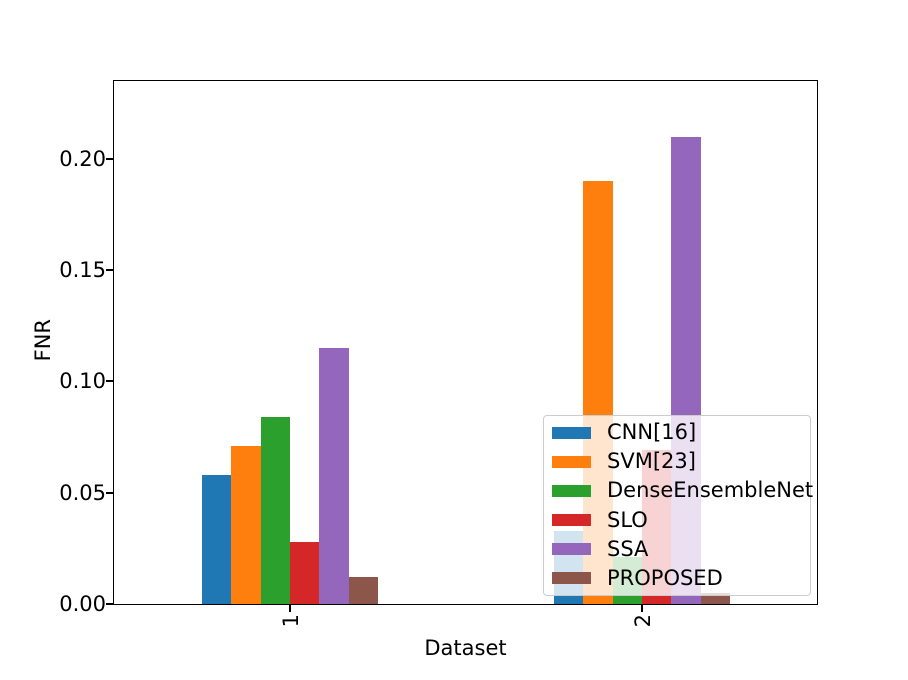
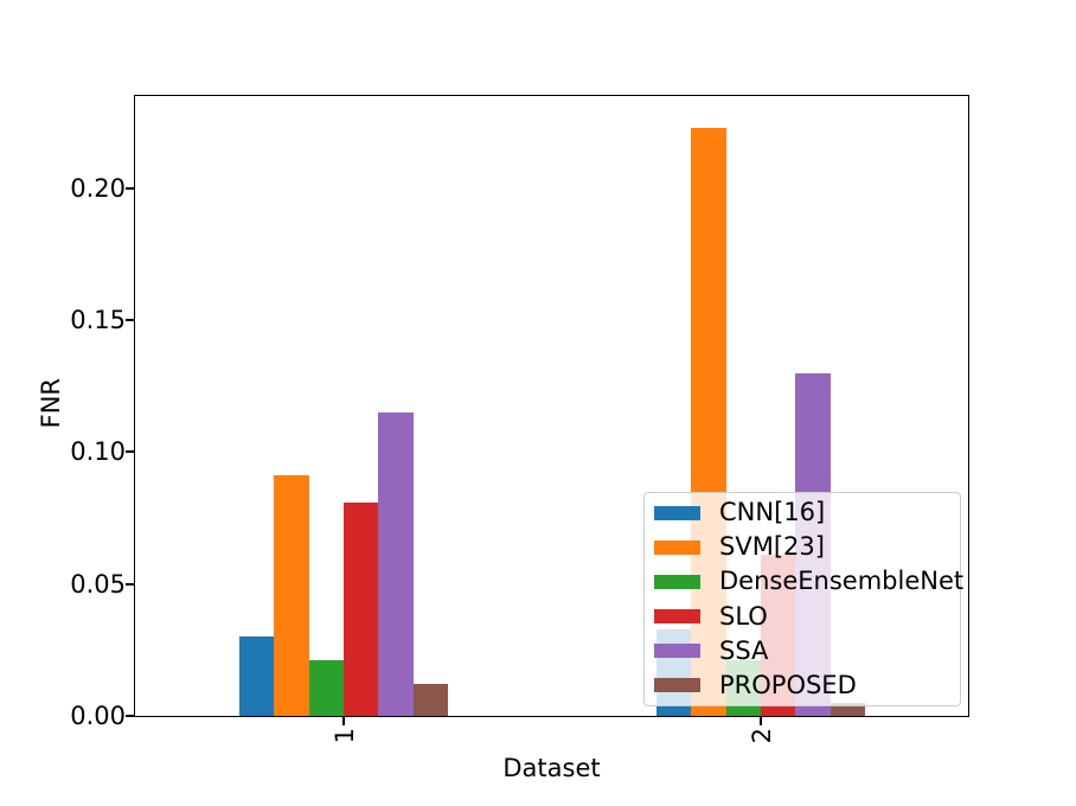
CNN[16]/1: 0.058 -> 0.030
SVM[23]/1: 0.071 -> 0.091
DenseEnsembleNet/1: 0.084 -> 0.021
SLO/1: 0.028 -> 0.081
SVM[23]/2: 0.190 -> 0.223
SLO/2: 0.069 -> 0.061
SSA/2: 0.210 -> 0.130
